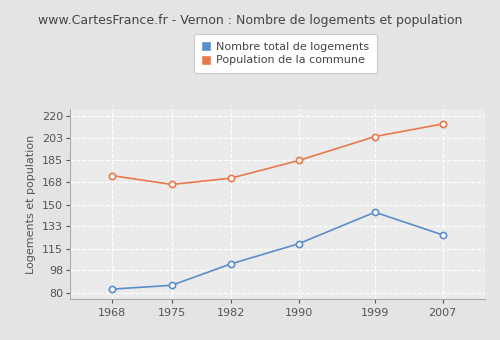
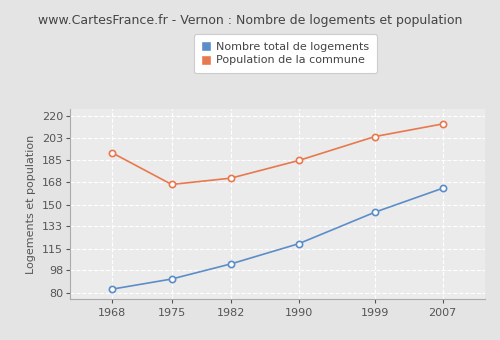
Population de la commune/1968: 173 -> 191
Nombre total de logements/1975: 86 -> 91
Nombre total de logements/2007: 126 -> 163
